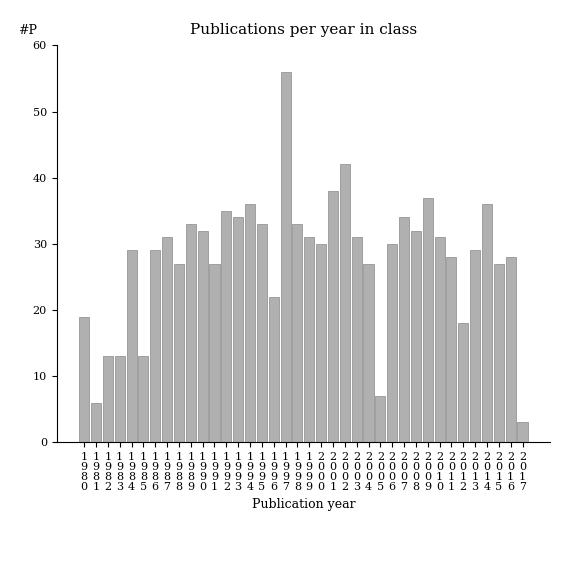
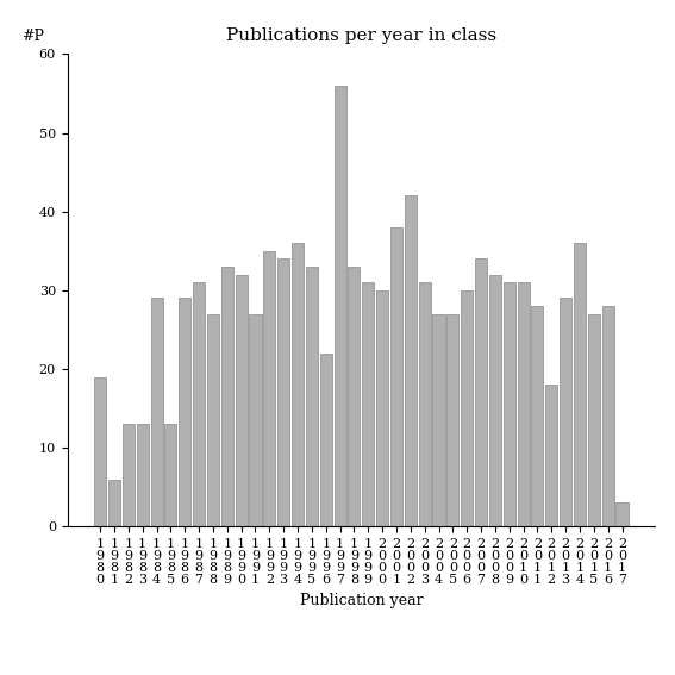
2 0 0 5: 7 -> 27
2 0 0 9: 37 -> 31
